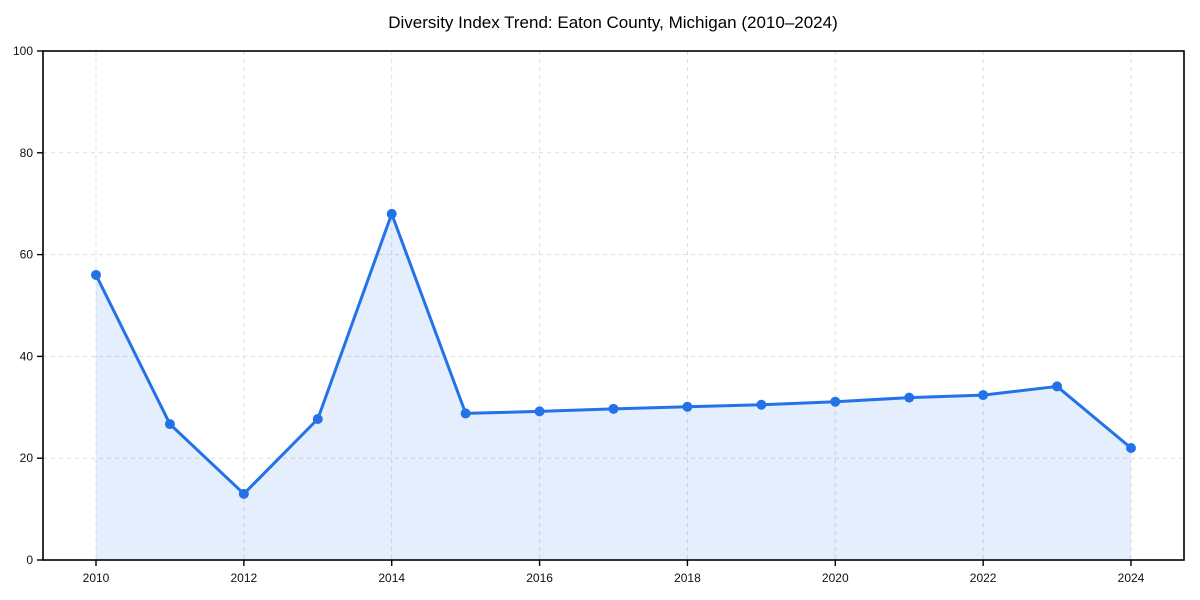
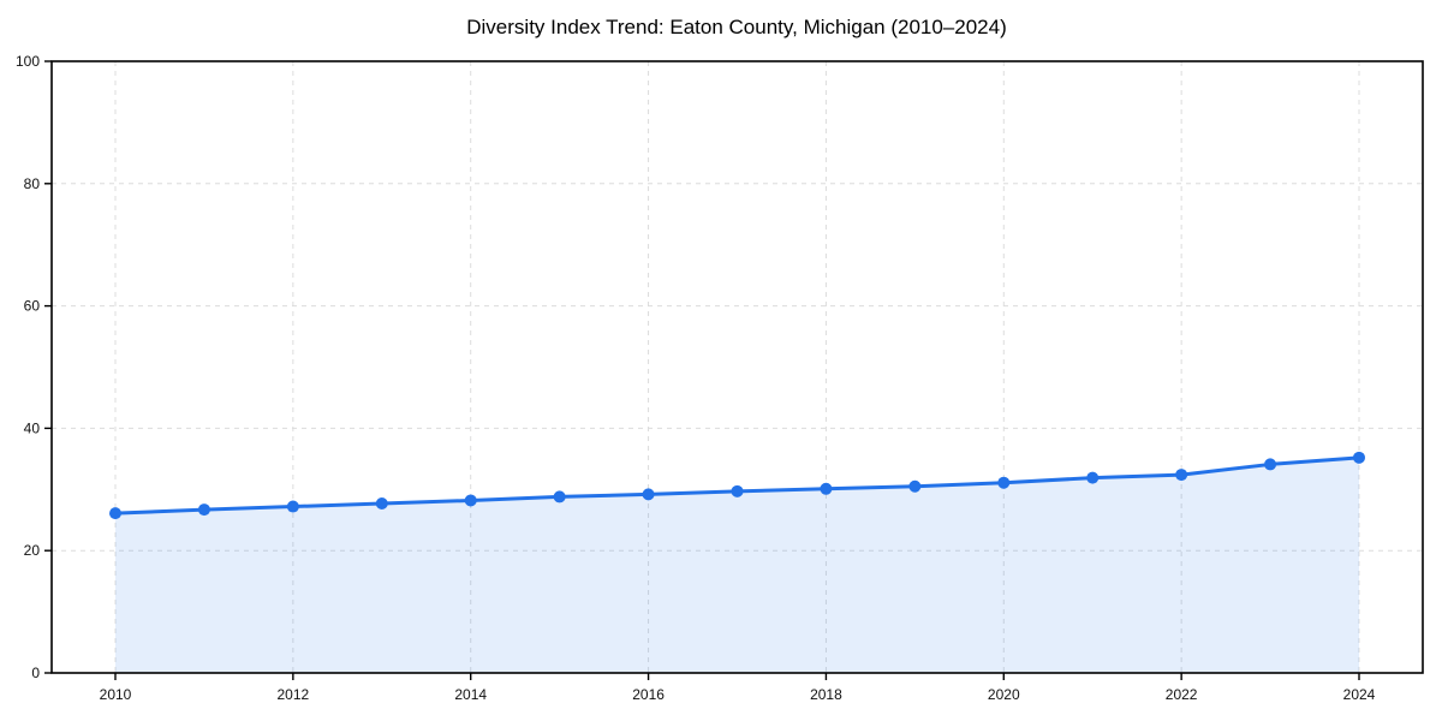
2010: 56 -> 26
2012: 13 -> 27
2014: 68 -> 28
2024: 22 -> 35
